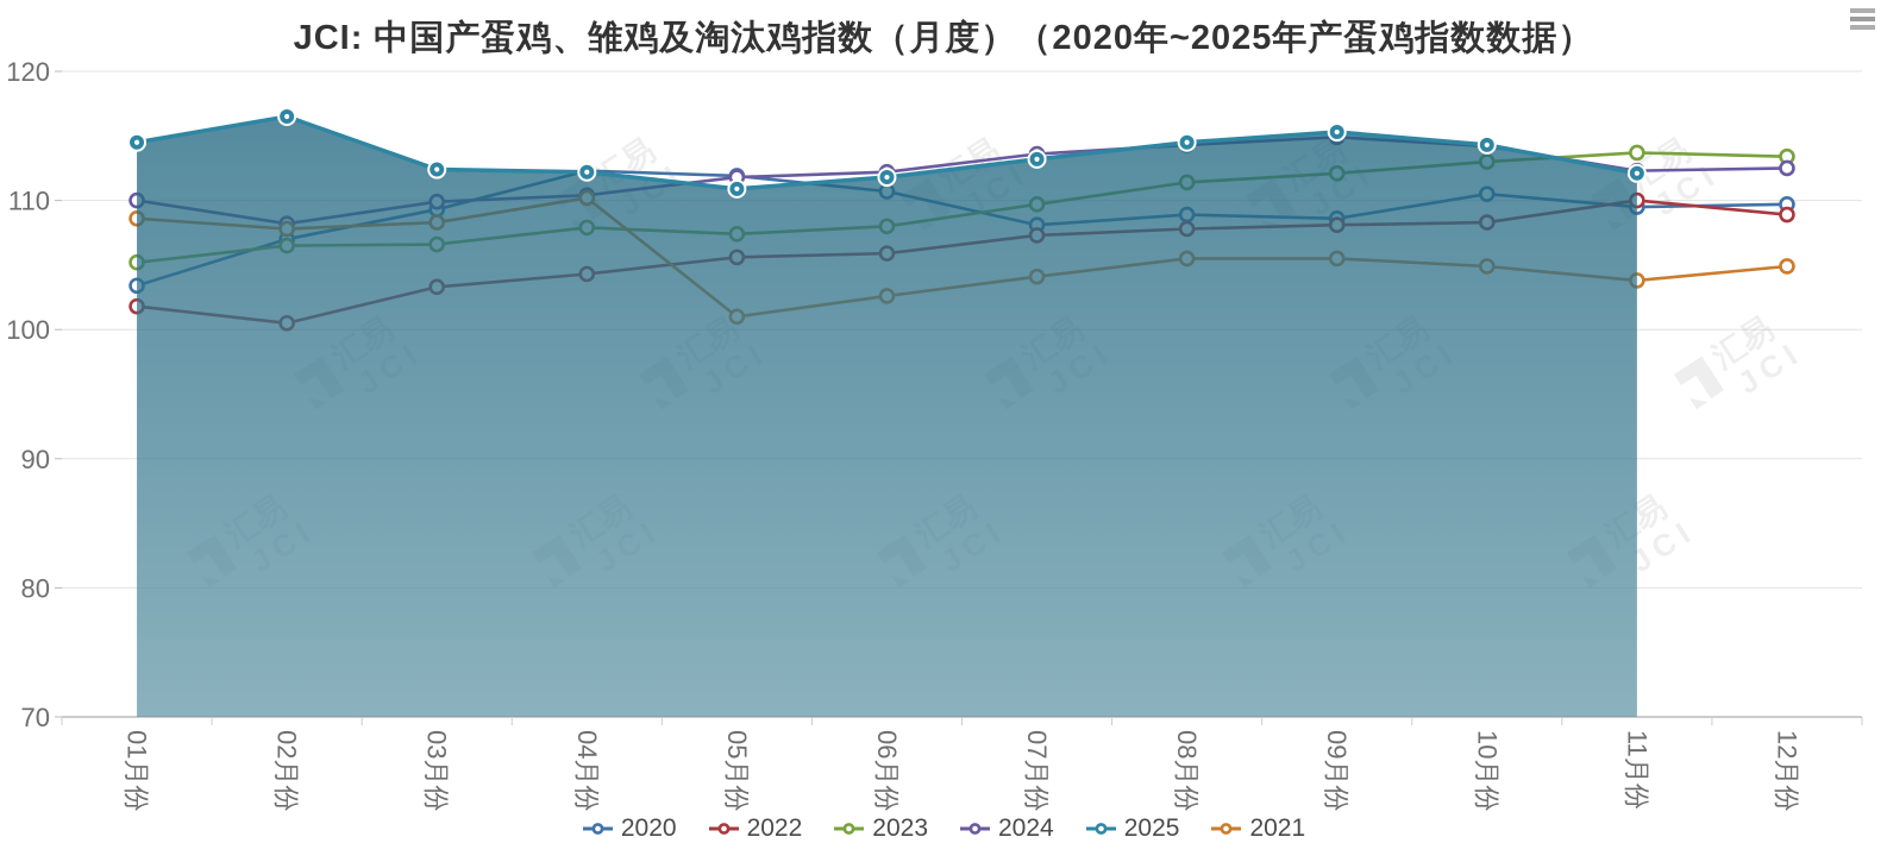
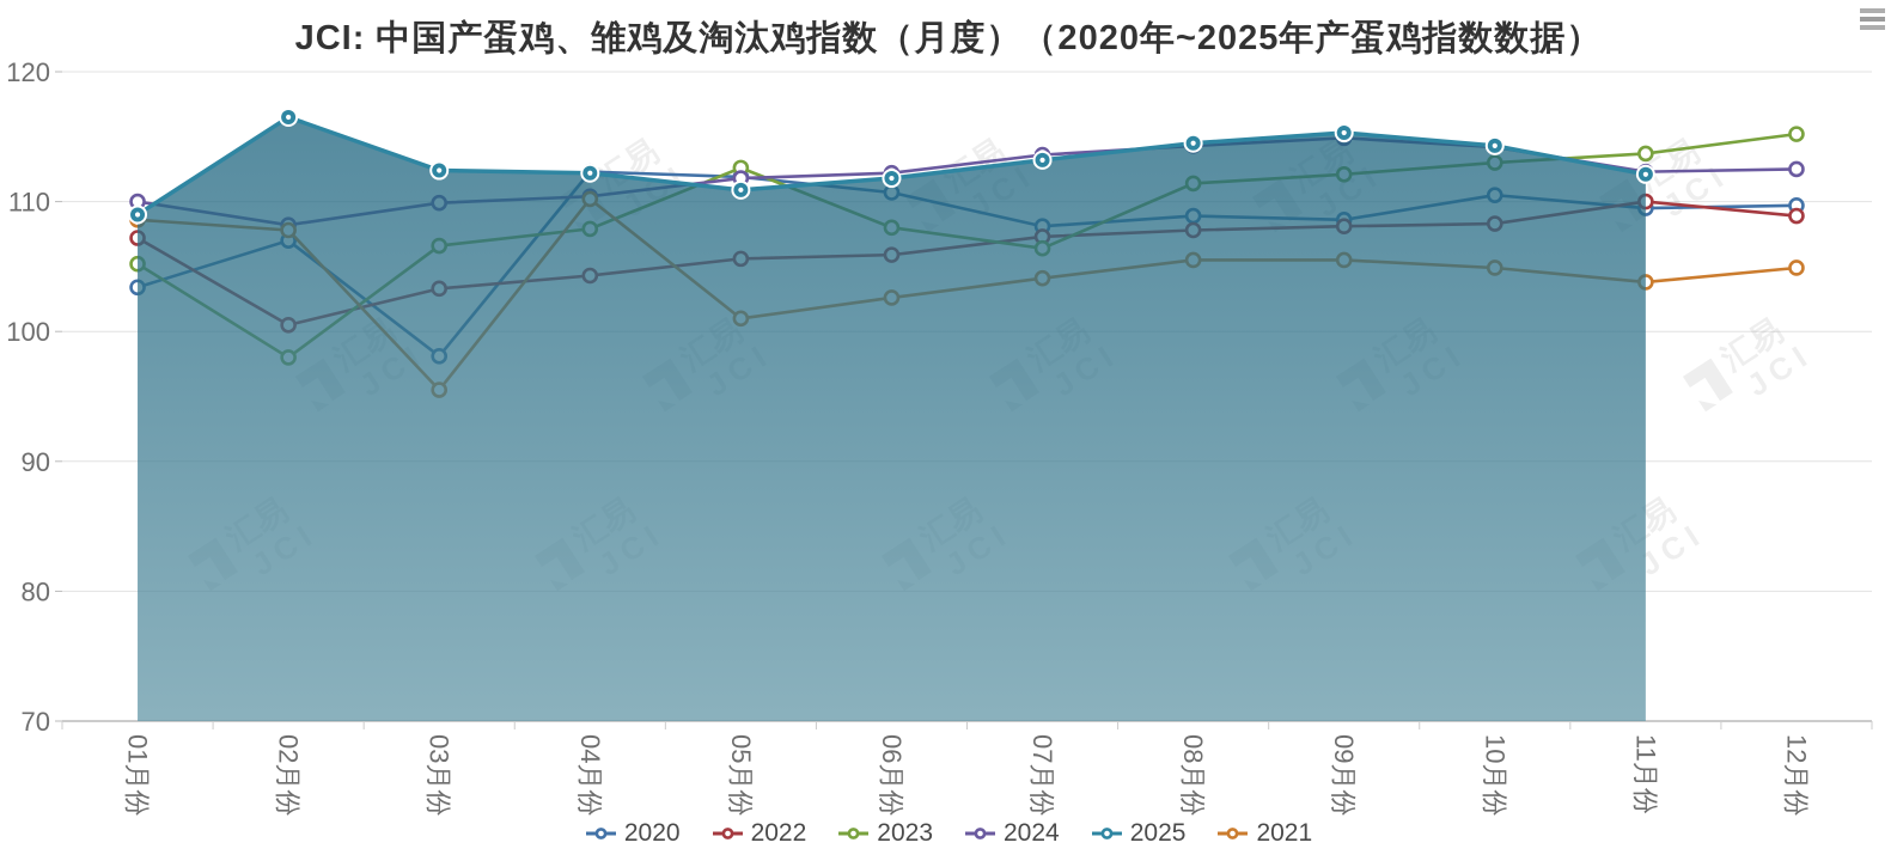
2022/01月份: 101.8 -> 107.2
2025/01月份: 114.5 -> 109.0
2023/02月份: 106.5 -> 98.0
2020/03月份: 109.3 -> 98.1
2021/03月份: 108.3 -> 95.5
2023/05月份: 107.4 -> 112.6
2023/07月份: 109.7 -> 106.4
2023/12月份: 113.4 -> 115.2
